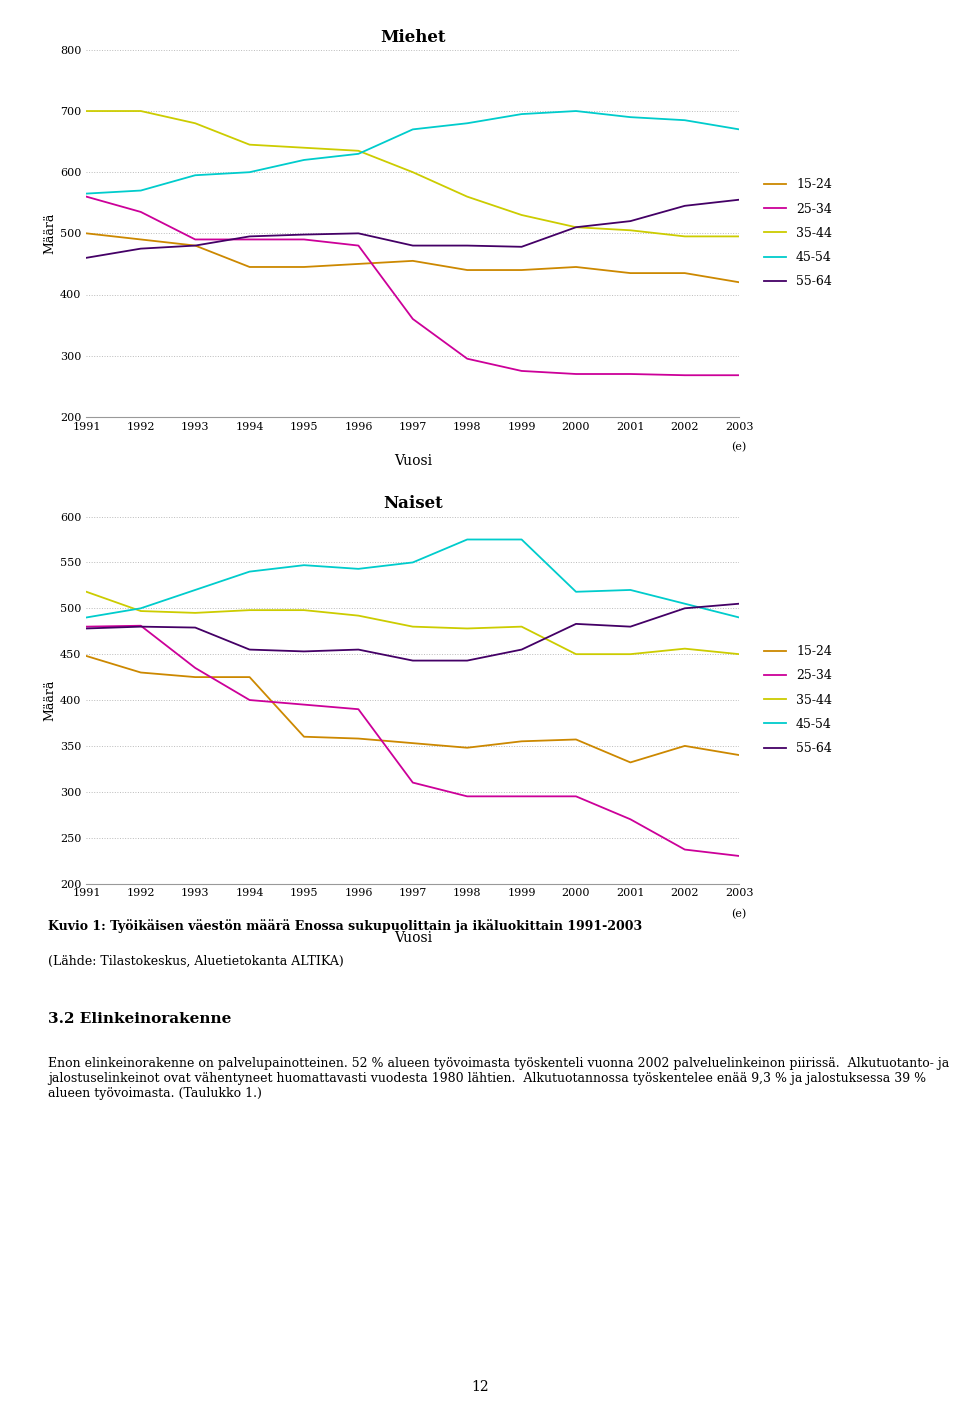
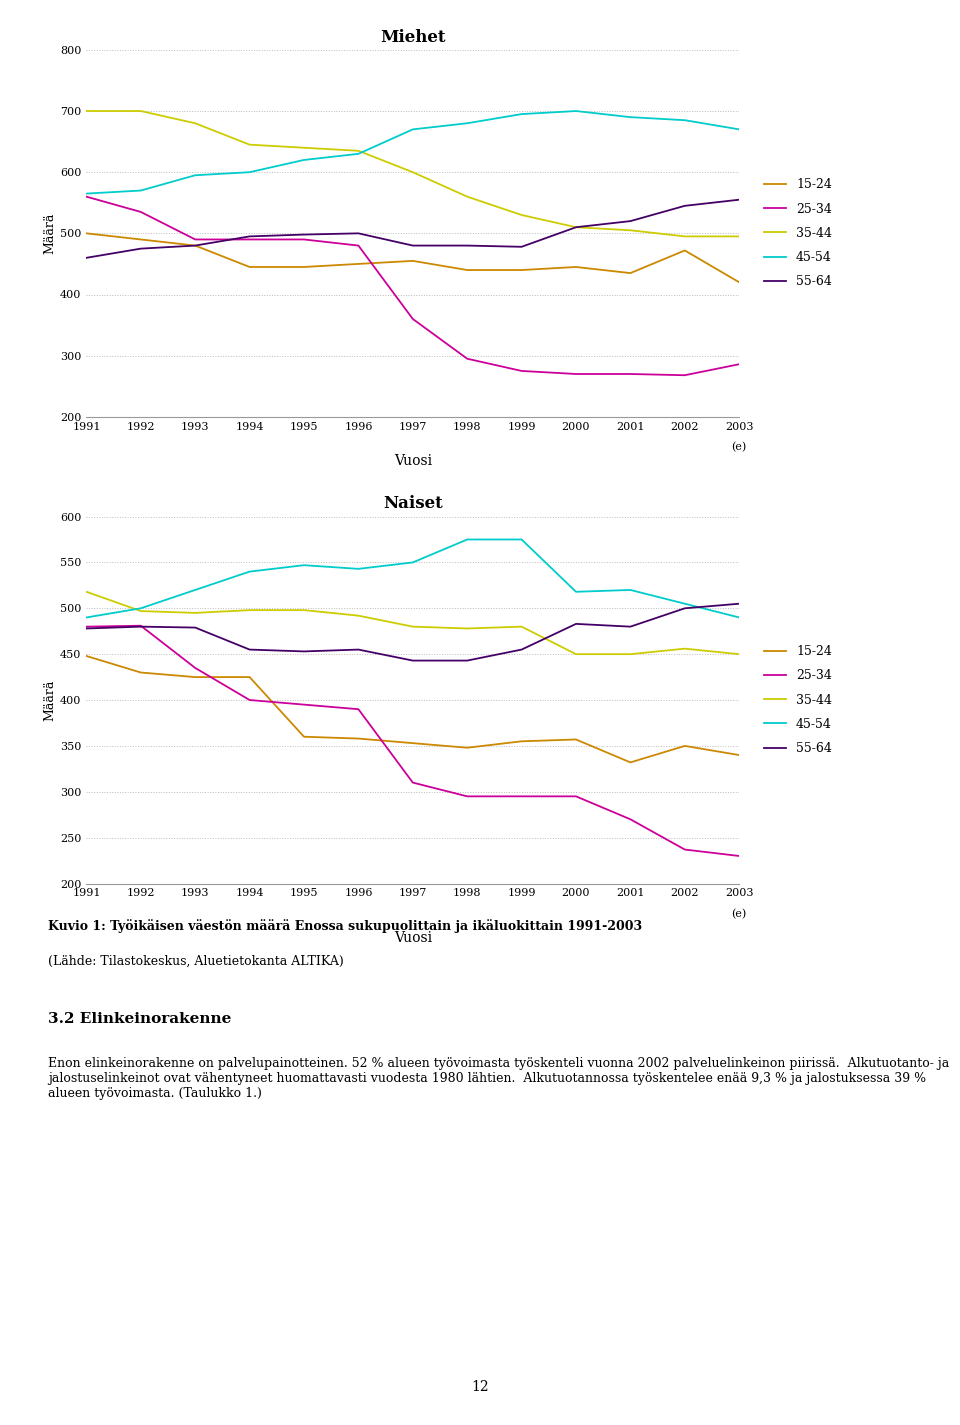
Miehet/15-24/2002: 435 -> 472
Miehet/25-34/2003: 268 -> 286
